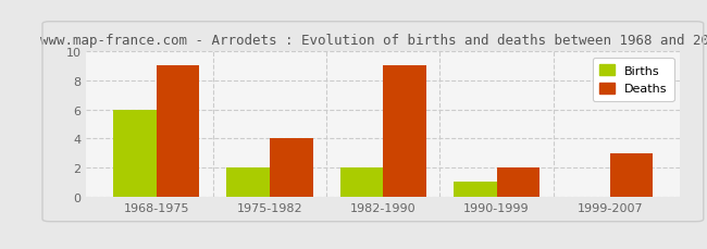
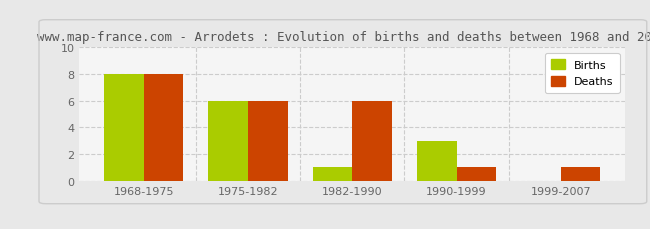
Births/1968-1975: 6 -> 8
Deaths/1968-1975: 9 -> 8
Births/1975-1982: 2 -> 6
Deaths/1975-1982: 4 -> 6
Births/1982-1990: 2 -> 1
Deaths/1982-1990: 9 -> 6
Births/1990-1999: 1 -> 3
Deaths/1990-1999: 2 -> 1
Deaths/1999-2007: 3 -> 1
